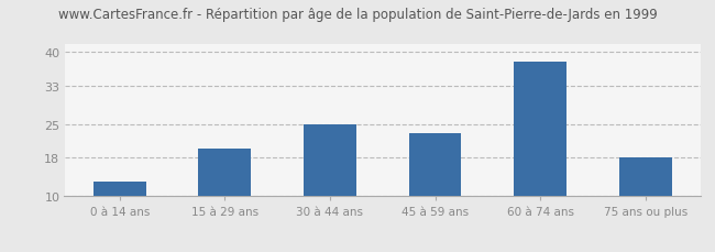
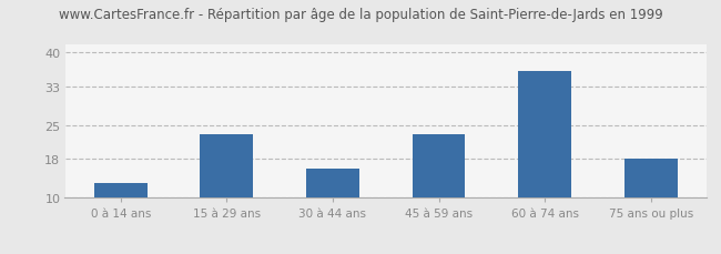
15 à 29 ans: 20 -> 23
30 à 44 ans: 25 -> 16
60 à 74 ans: 38 -> 36
